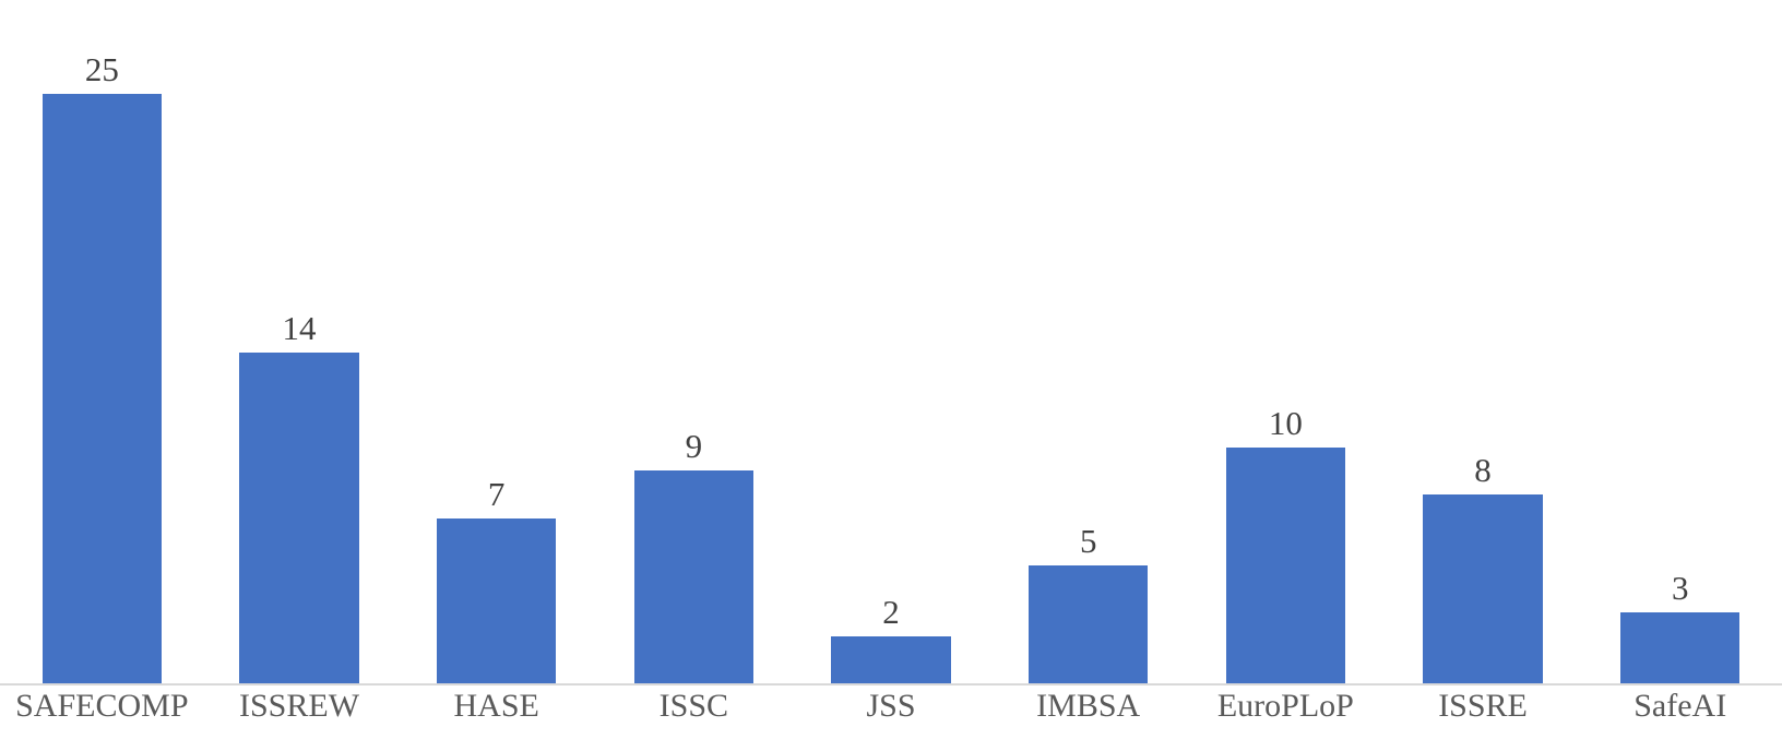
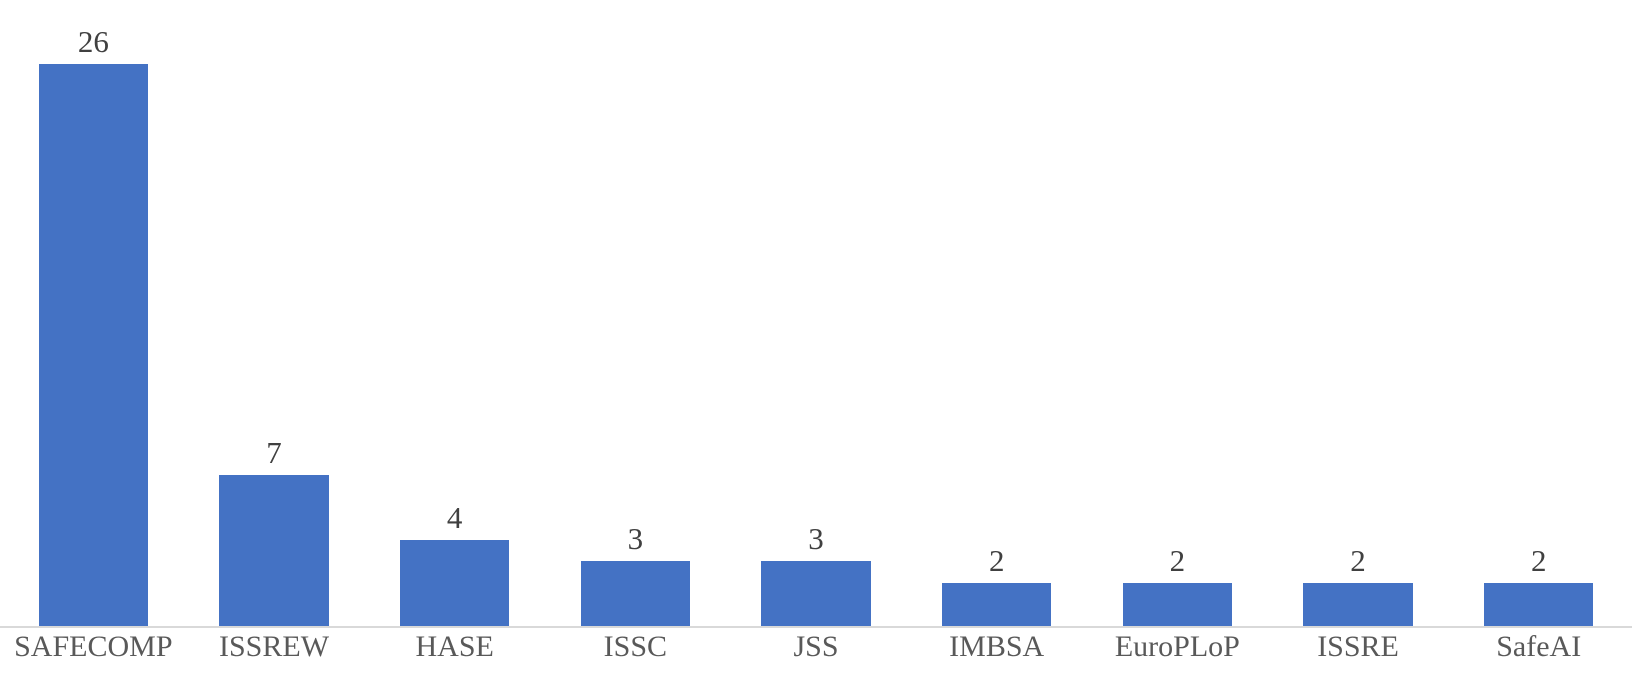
SAFECOMP: 25 -> 26
ISSREW: 14 -> 7
HASE: 7 -> 4
ISSC: 9 -> 3
JSS: 2 -> 3
IMBSA: 5 -> 2
EuroPLoP: 10 -> 2
ISSRE: 8 -> 2
SafeAI: 3 -> 2
